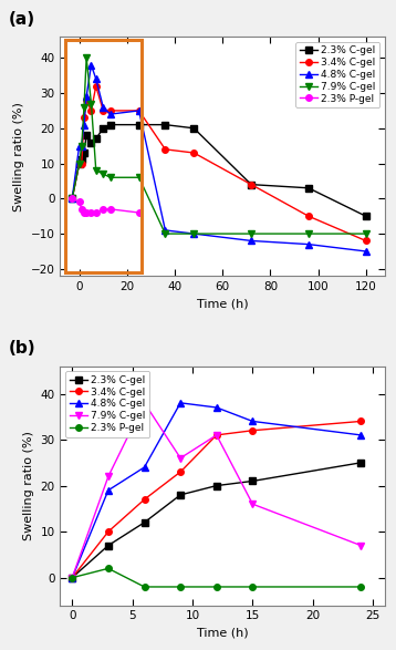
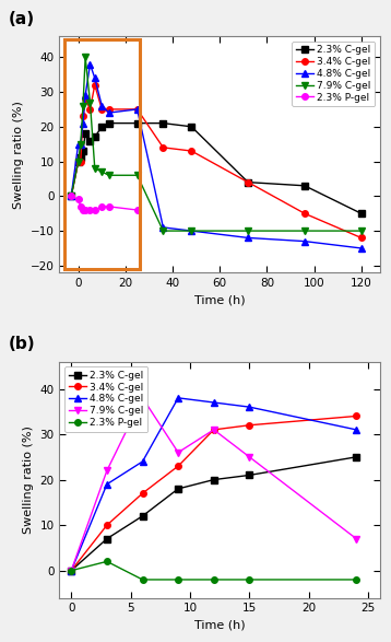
4.8% C-gel/15: 34 -> 36
7.9% C-gel/15: 16 -> 25
